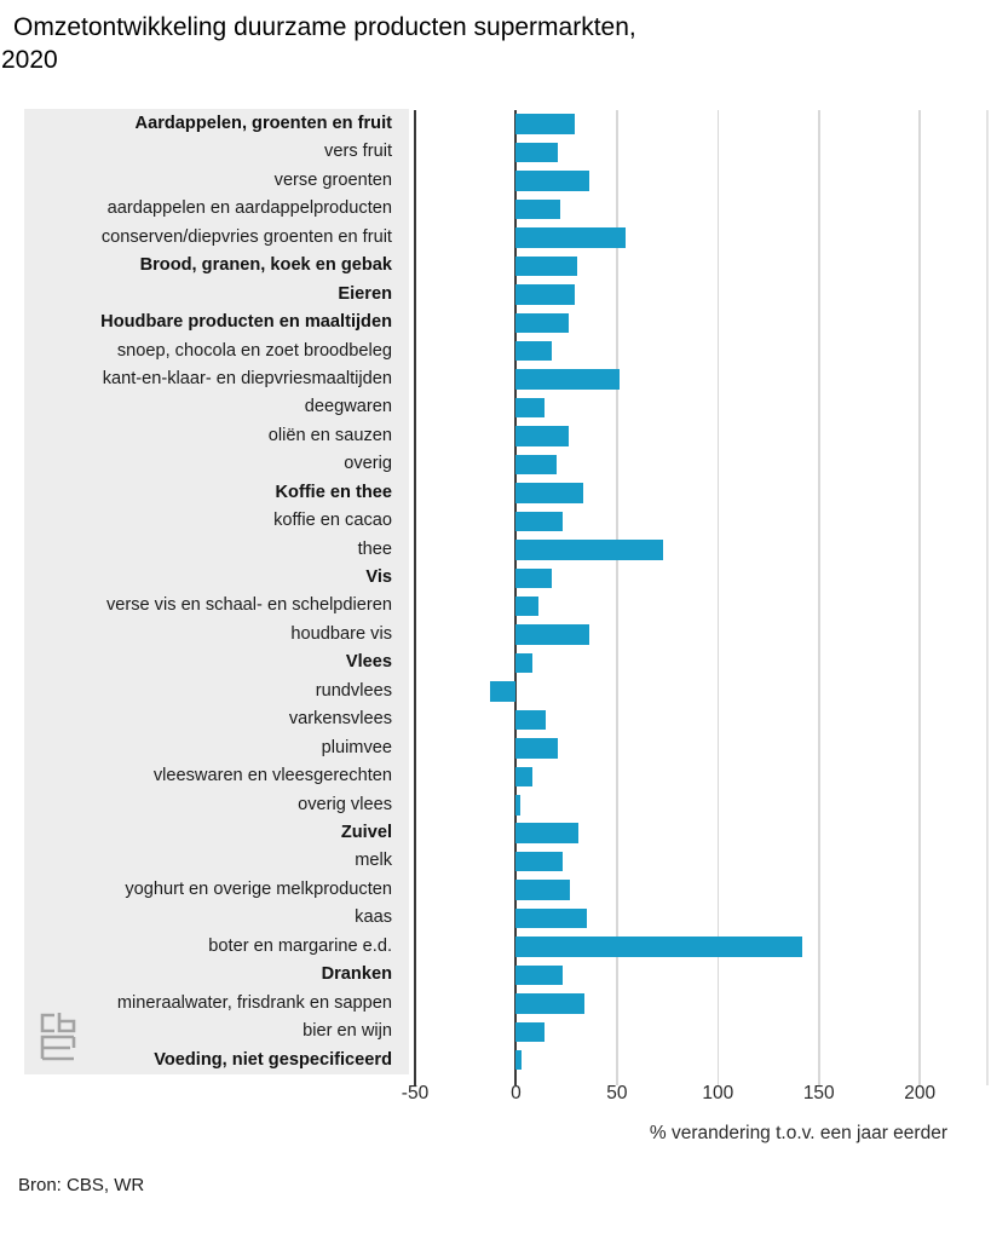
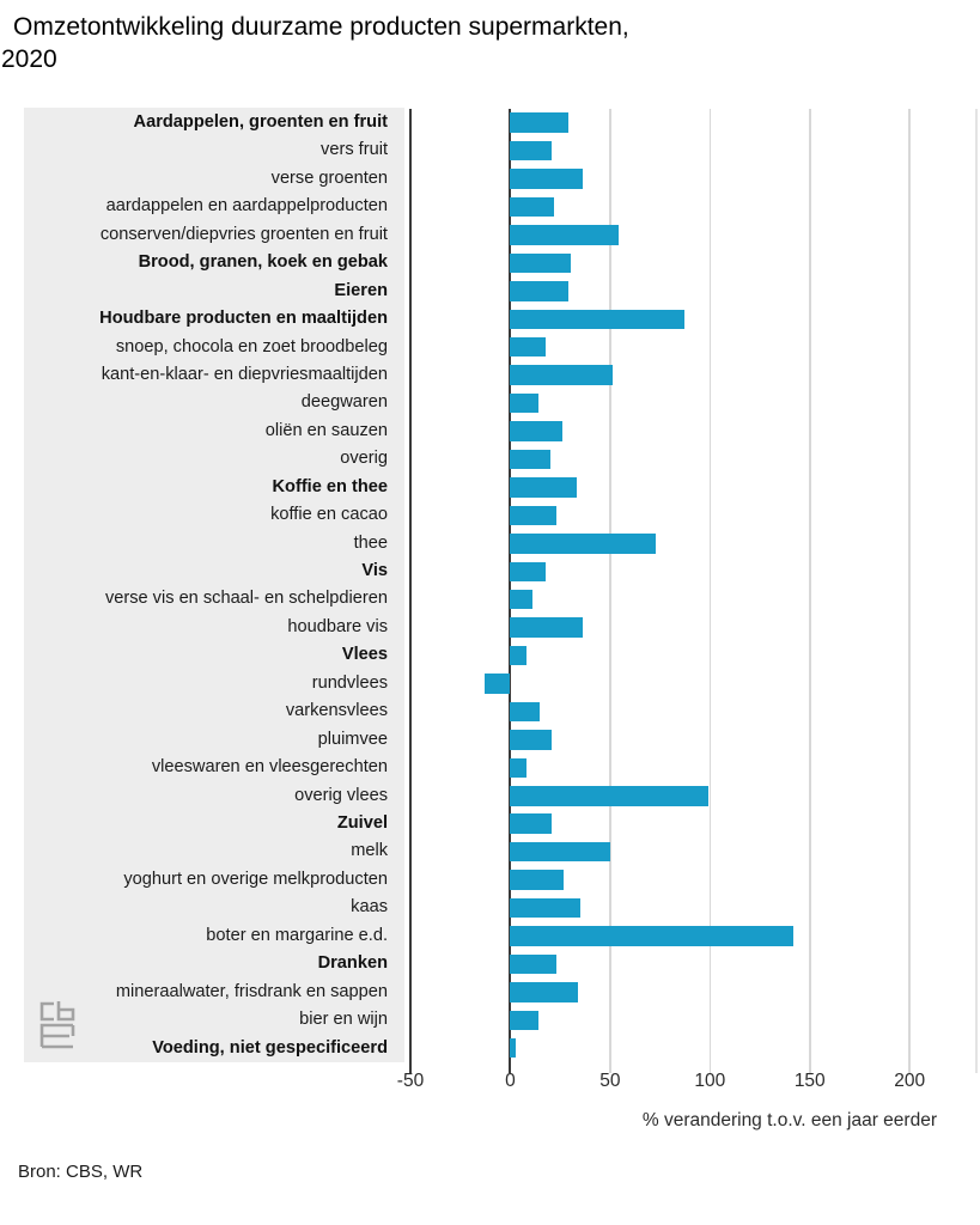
Houdbare producten en maaltijden: 26 -> 87
overig vlees: 2 -> 99
Zuivel: 31 -> 21
melk: 23 -> 50
